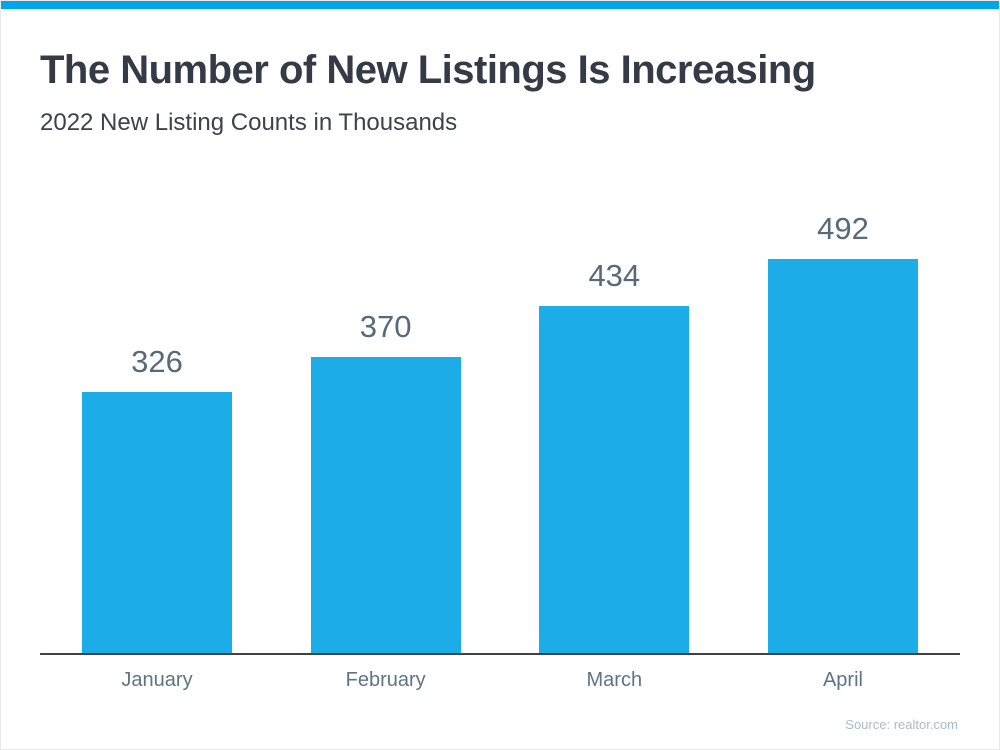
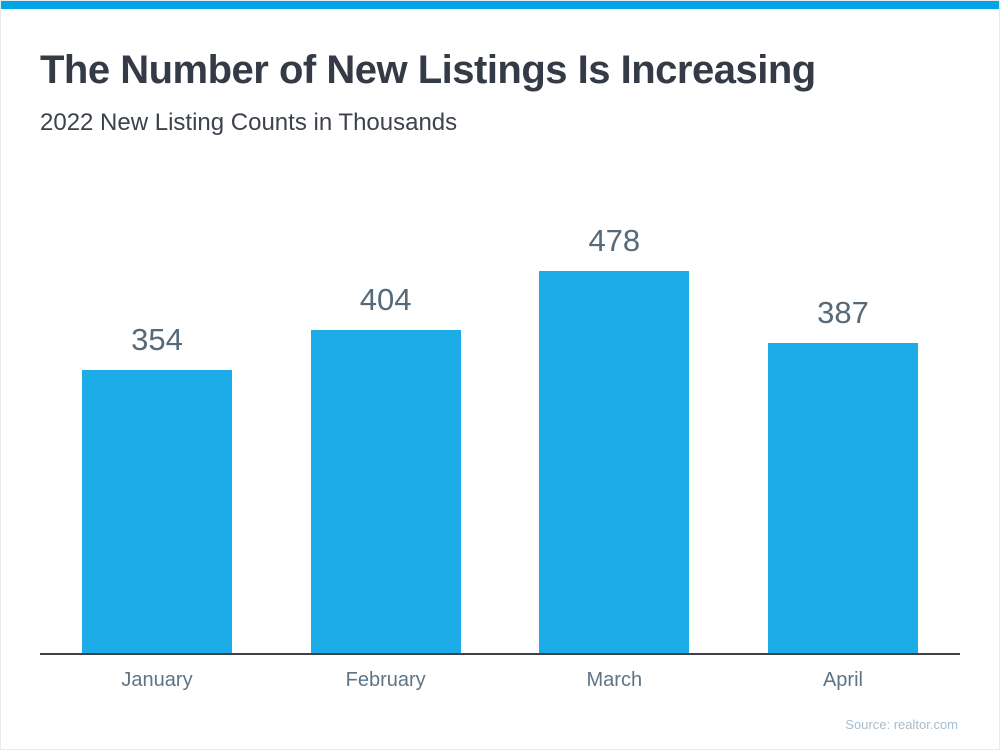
January: 326 -> 354
February: 370 -> 404
March: 434 -> 478
April: 492 -> 387
